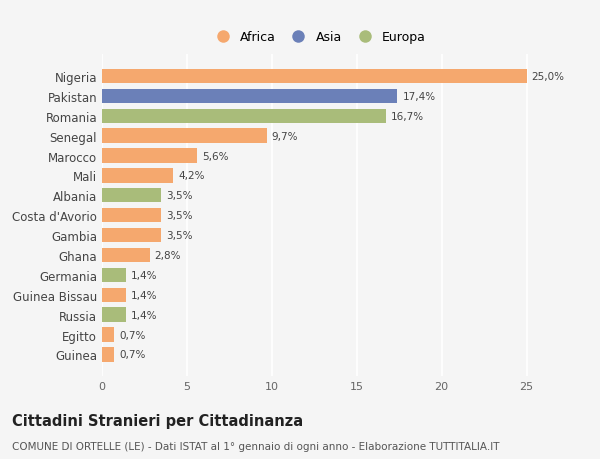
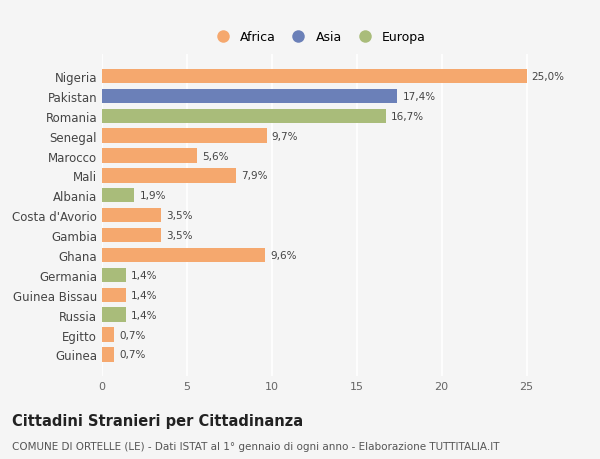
Mali: 4,2% -> 7,9%
Albania: 3,5% -> 1,9%
Ghana: 2,8% -> 9,6%
